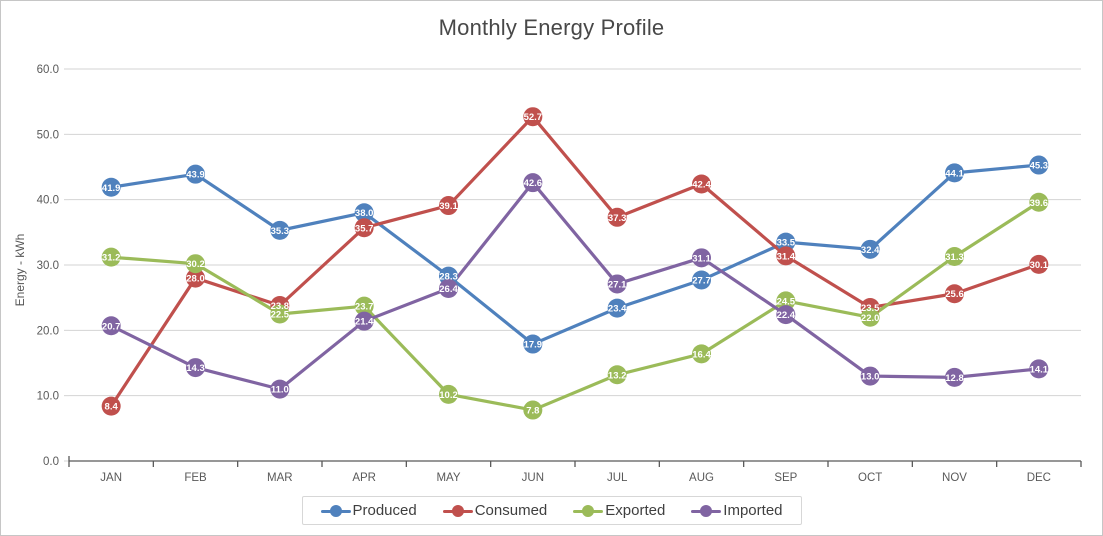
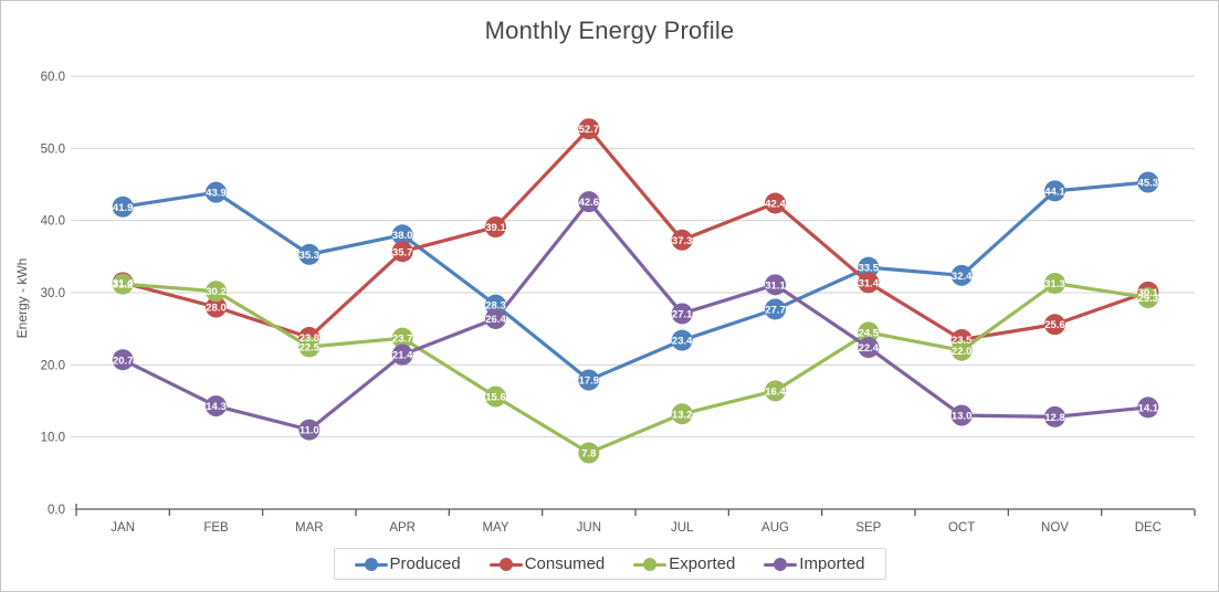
Consumed/JAN: 8.4 -> 31.4
Exported/MAY: 10.2 -> 15.6
Exported/DEC: 39.6 -> 29.3
